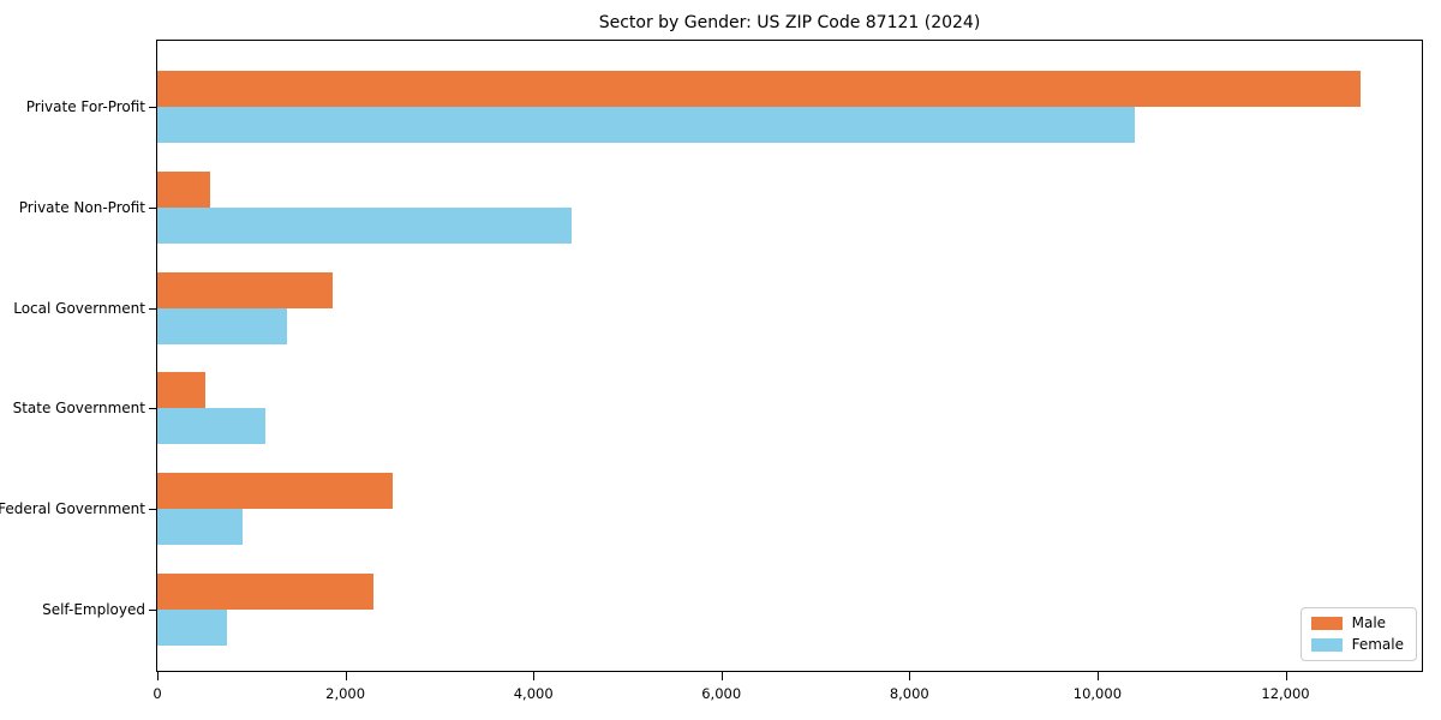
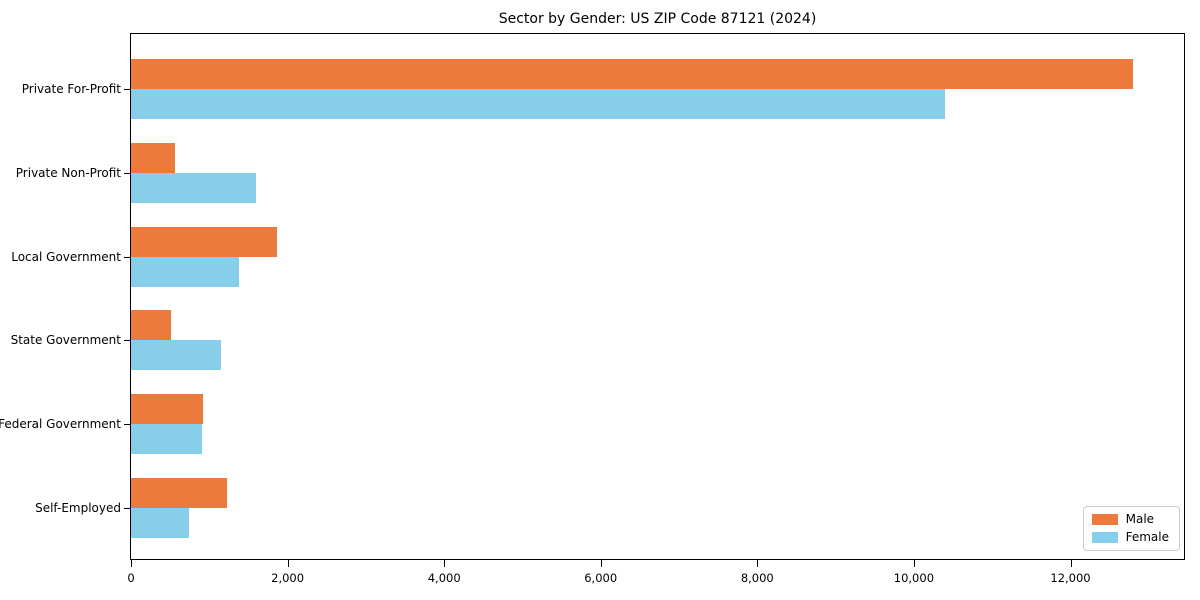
Female/Private Non-Profit: 4400 -> 1600
Male/Federal Government: 2500 -> 900
Male/Self-Employed: 2300 -> 1200
